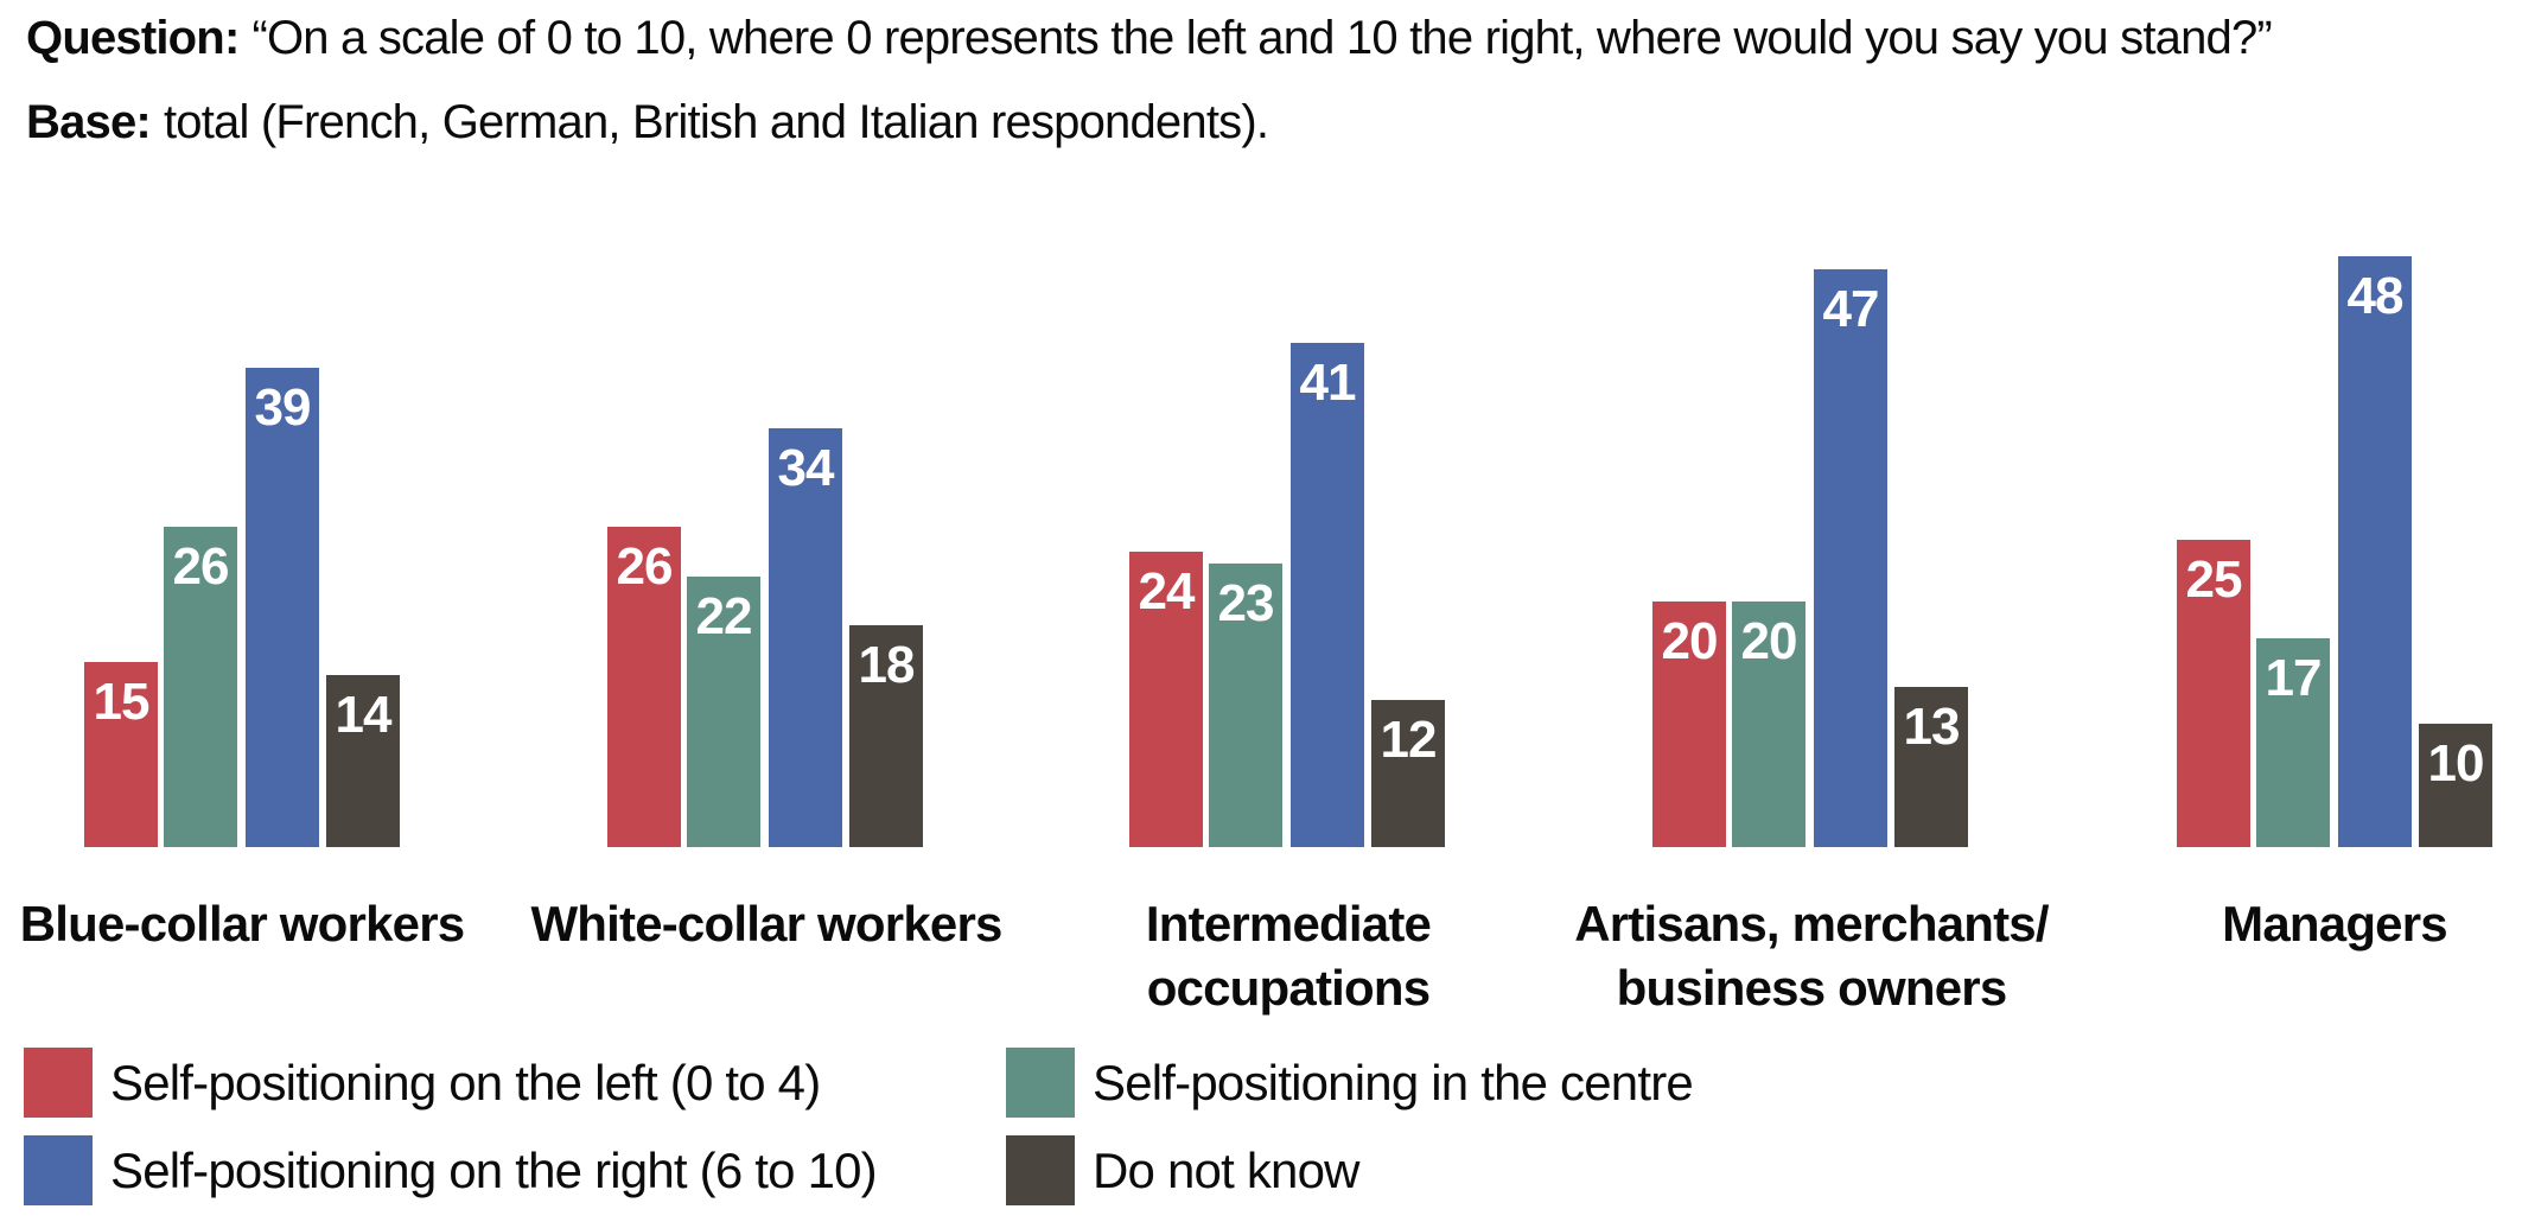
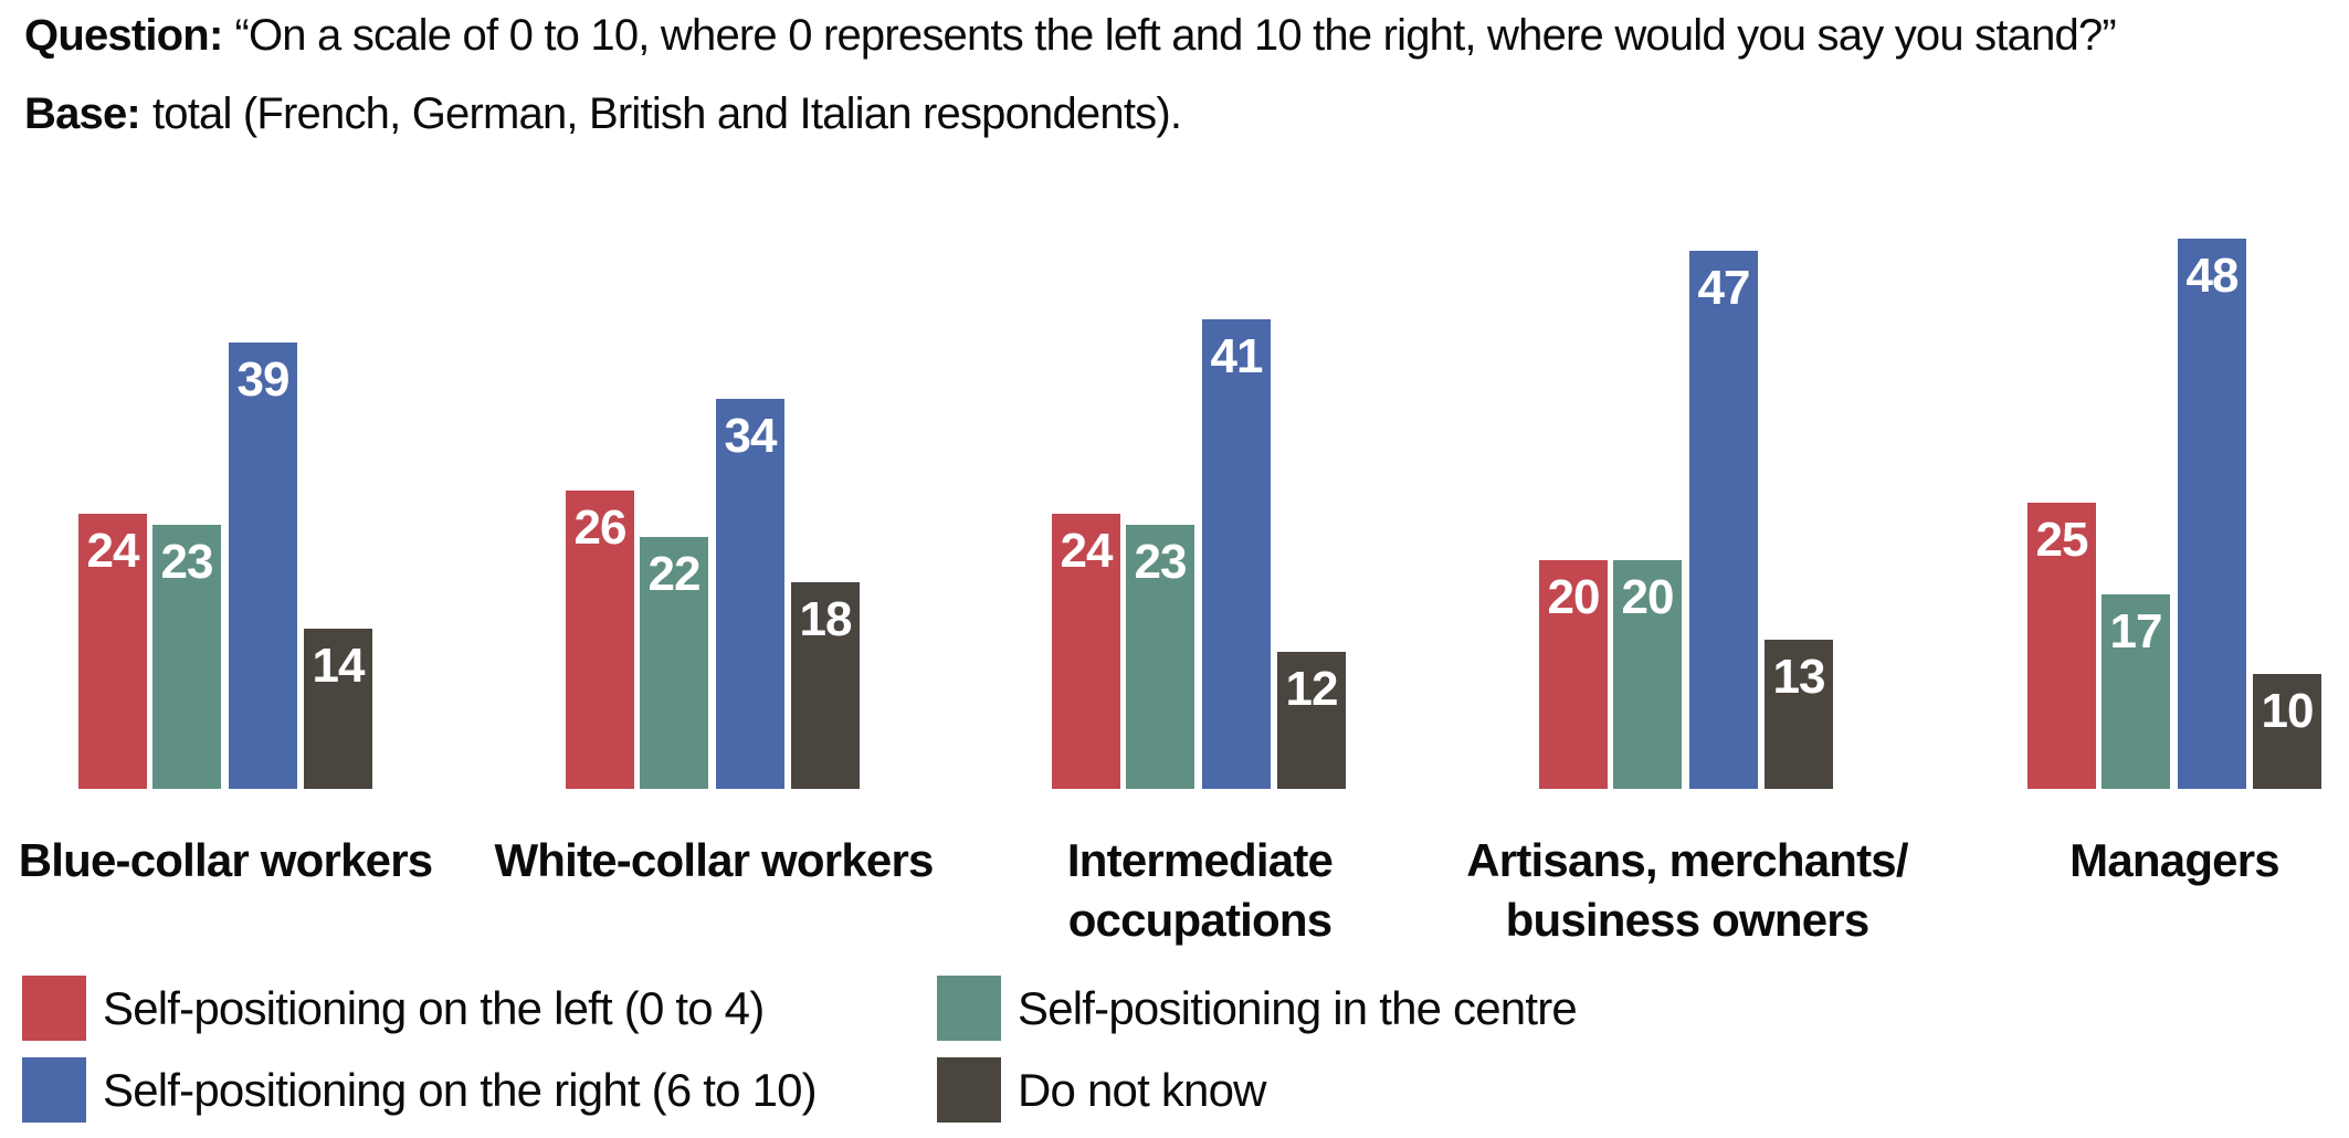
Self-positioning on the left (0 to 4)/Blue-collar workers: 15 -> 24
Self-positioning in the centre/Blue-collar workers: 26 -> 23
